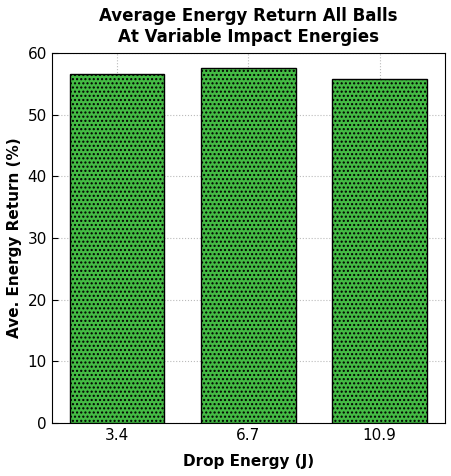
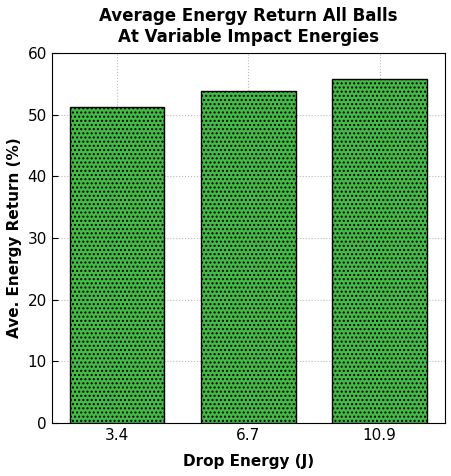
3.4: 56.5 -> 51.2
6.7: 57.5 -> 53.8
